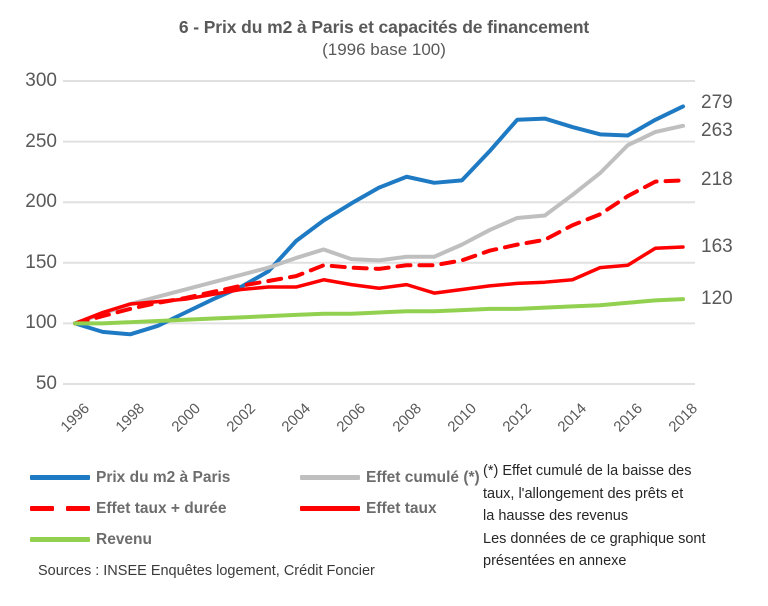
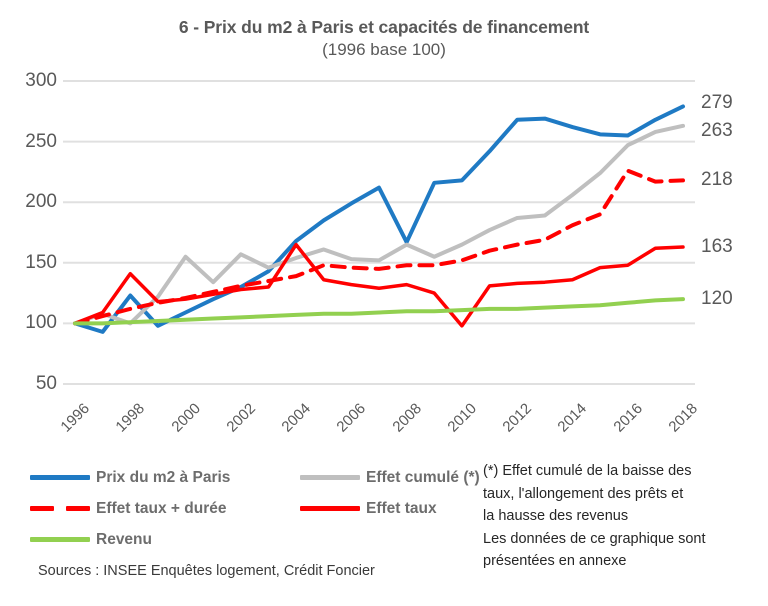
Prix du m2 à Paris/1998: 91 -> 123
Effet cumulé (*)/1998: 116 -> 100
Effet taux/1998: 116 -> 141
Effet cumulé (*)/2000: 128 -> 155
Effet cumulé (*)/2002: 140 -> 157
Effet taux/2004: 130 -> 165
Prix du m2 à Paris/2008: 221 -> 167
Effet cumulé (*)/2008: 155 -> 165
Effet taux/2010: 128 -> 98
Effet taux + durée/2016: 205 -> 226
